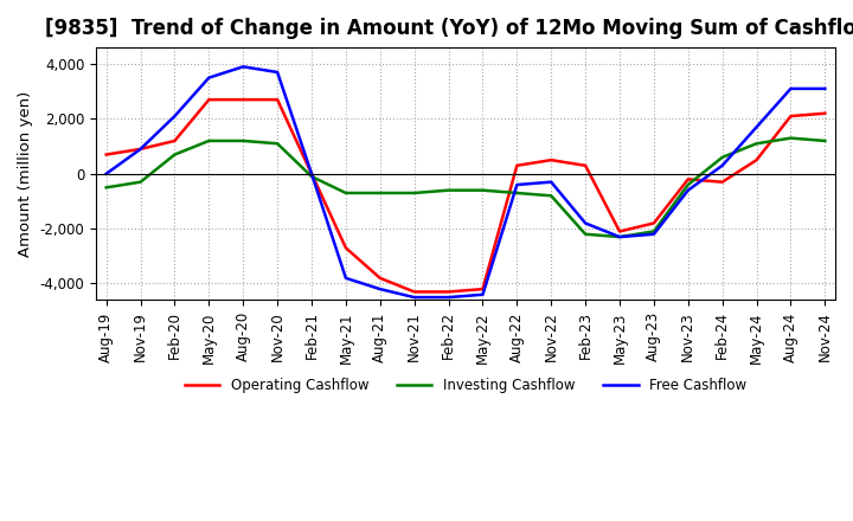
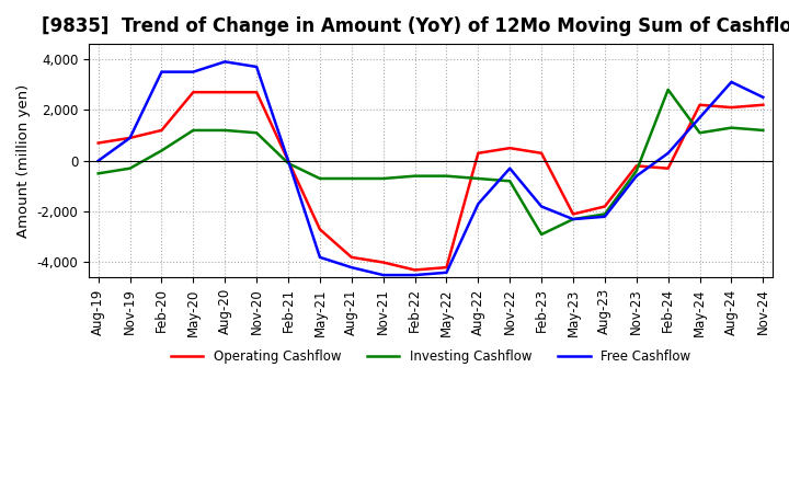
Investing Cashflow/Feb-20: 700 -> 400
Free Cashflow/Feb-20: 2,100 -> 3,500
Operating Cashflow/Nov-21: -4,300 -> -4,000
Free Cashflow/Aug-22: -400 -> -1,700
Investing Cashflow/Feb-23: -2,200 -> -2,900
Investing Cashflow/Feb-24: 600 -> 2,800
Operating Cashflow/May-24: 500 -> 2,200
Free Cashflow/Nov-24: 3,100 -> 2,500
